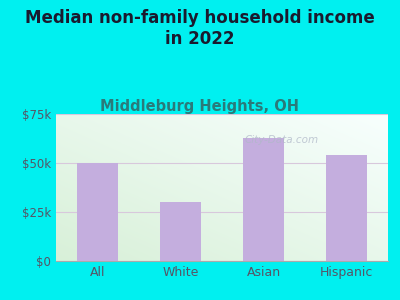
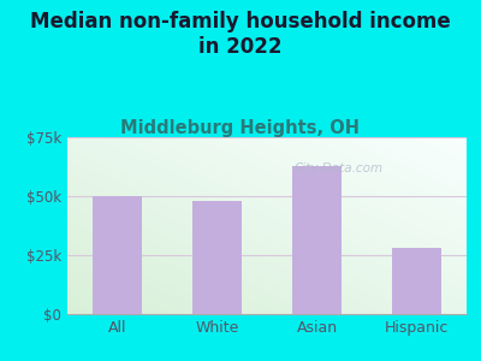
White: $30k -> $48k
Hispanic: $54k -> $28k
